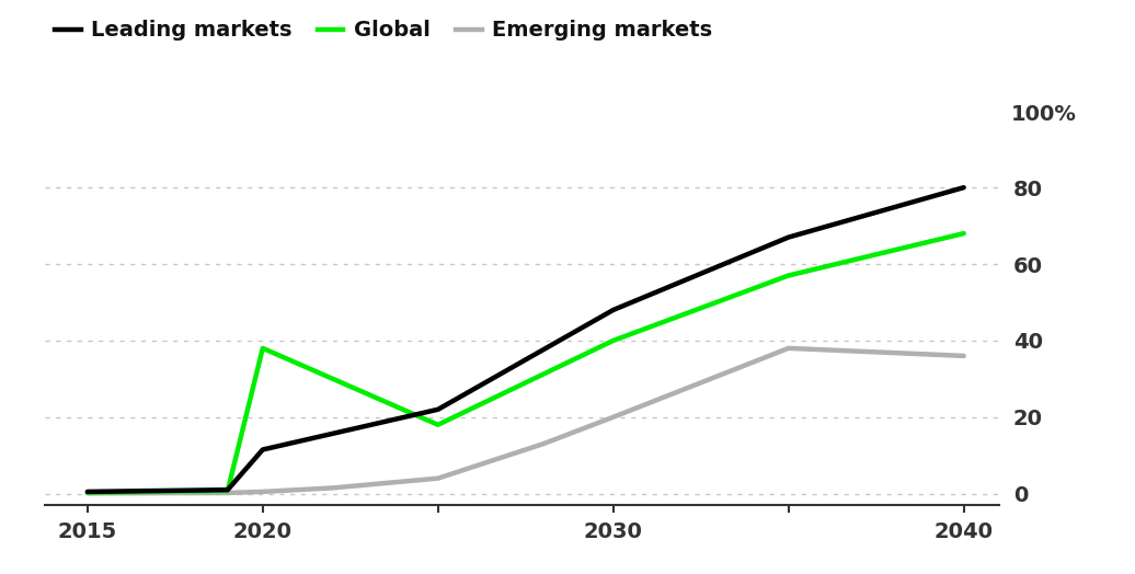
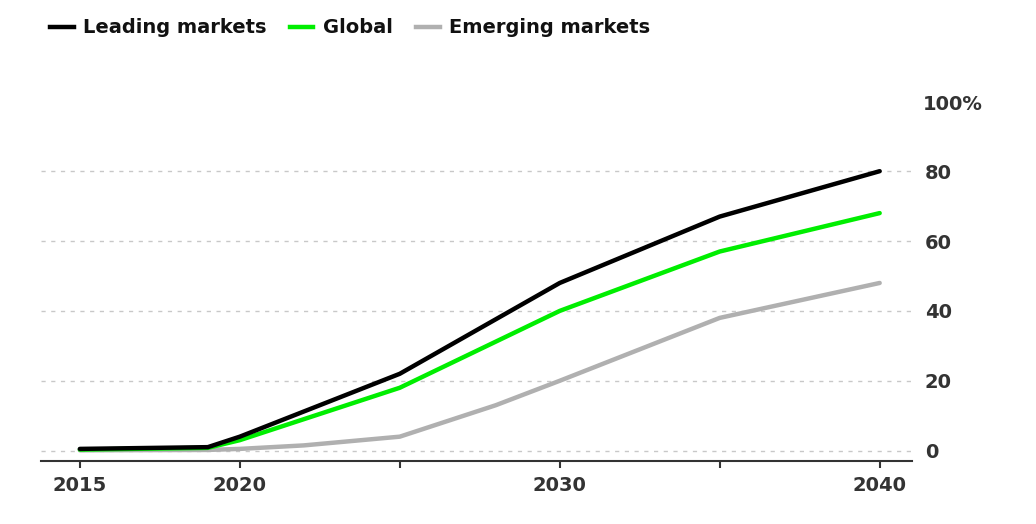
Leading markets/2020: 11.5 -> 4.0
Global/2020: 38.0 -> 3.0
Emerging markets/2040: 36.0 -> 48.0
